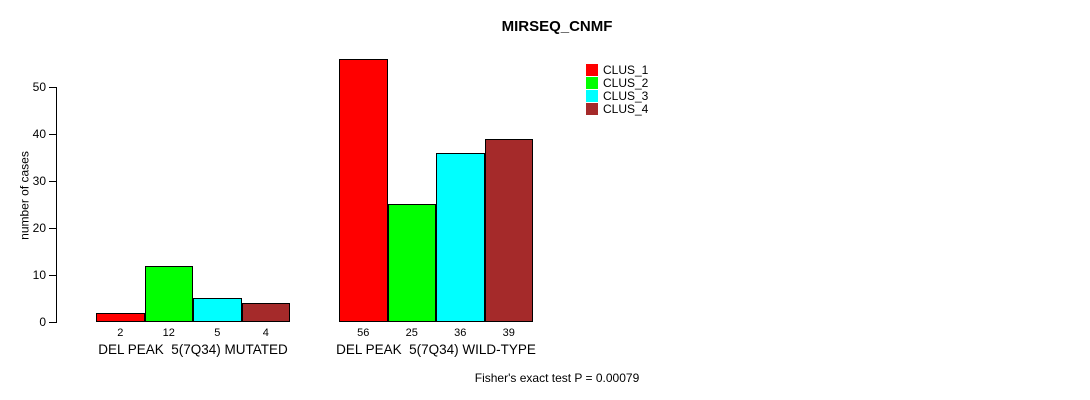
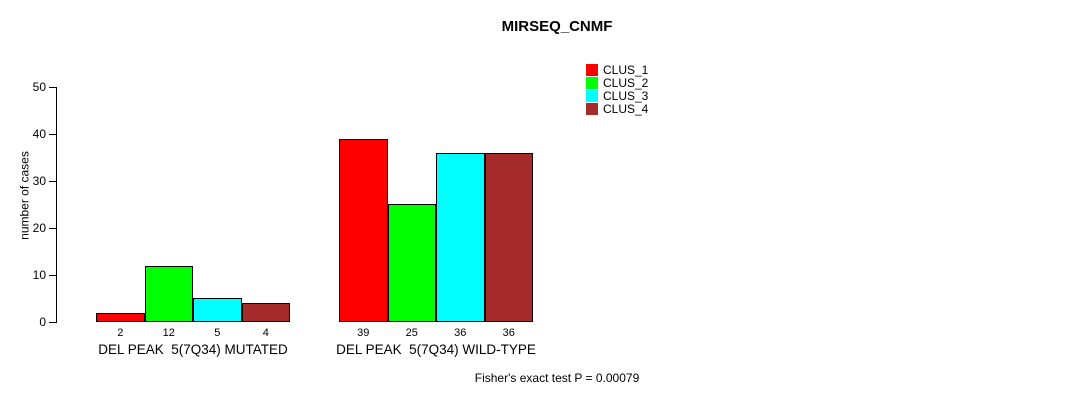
CLUS_1/DEL PEAK 5(7Q34) WILD-TYPE: 56 -> 39
CLUS_4/DEL PEAK 5(7Q34) WILD-TYPE: 39 -> 36
